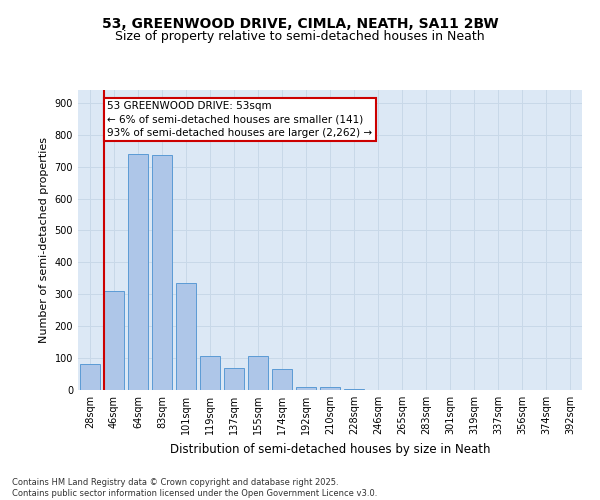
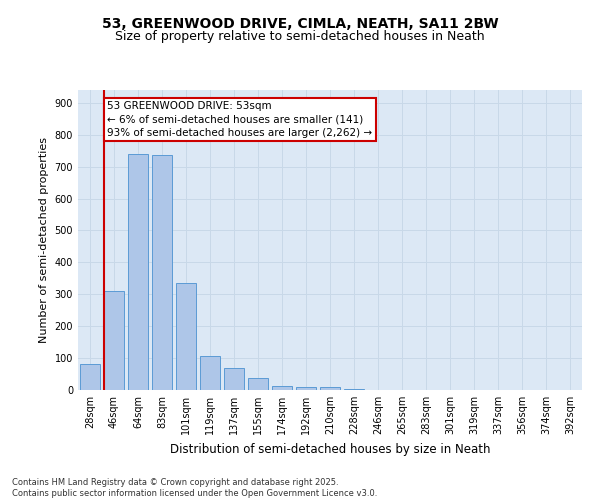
155sqm: 105 -> 38
174sqm: 65 -> 12
